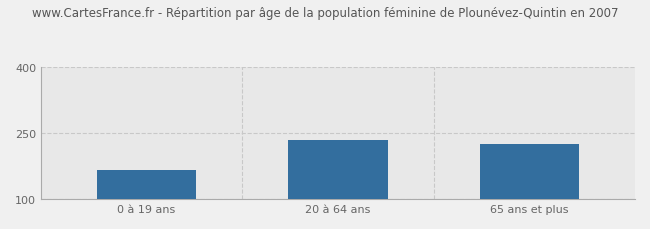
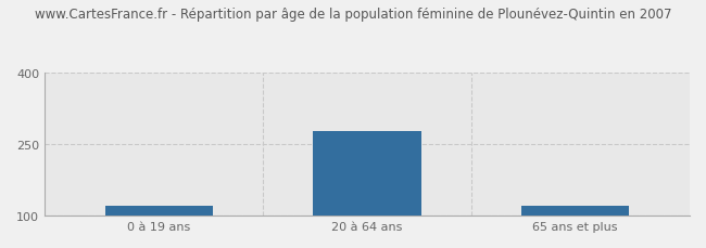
0 à 19 ans: 165 -> 120
20 à 64 ans: 235 -> 278
65 ans et plus: 225 -> 121
